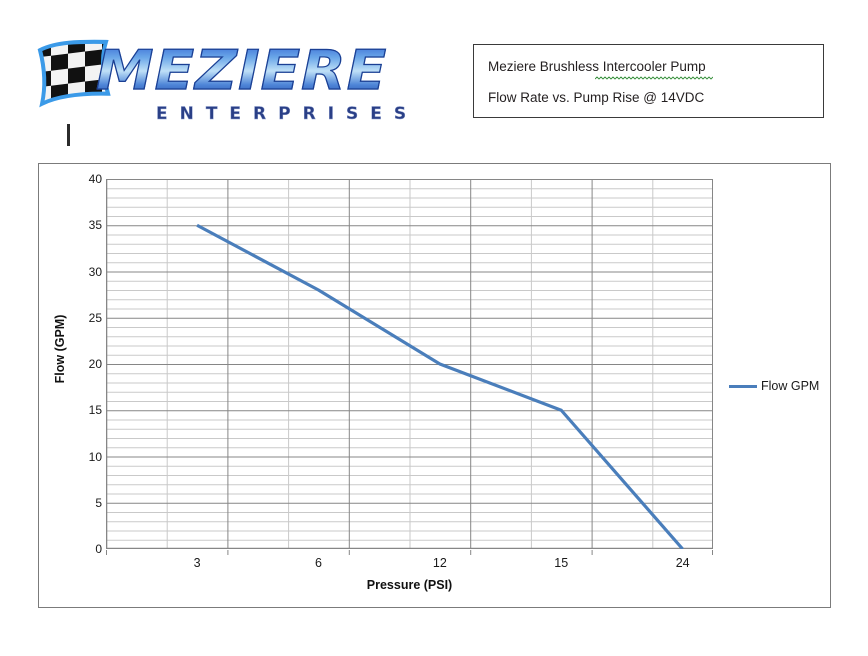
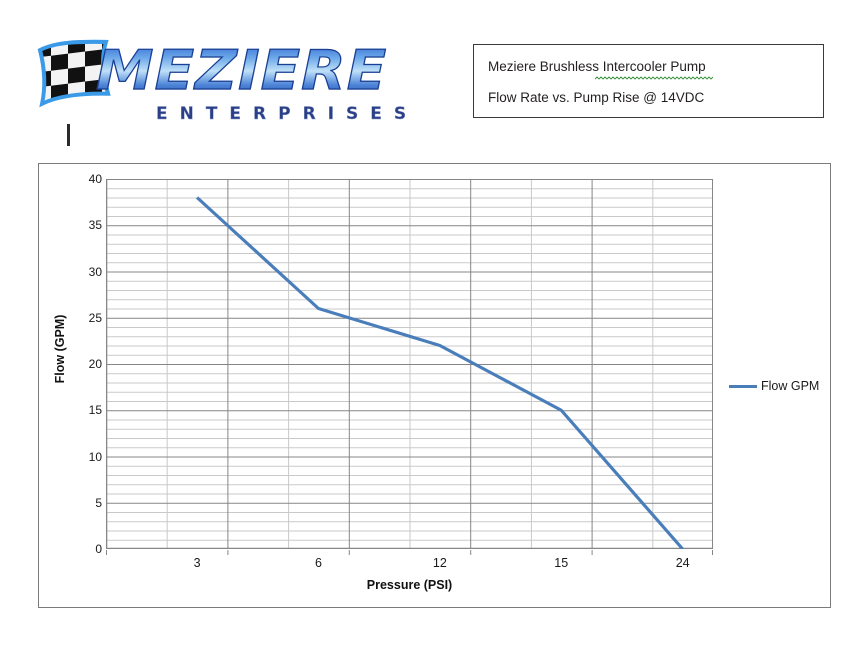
3: 35 -> 38
6: 28 -> 26
12: 20 -> 22
